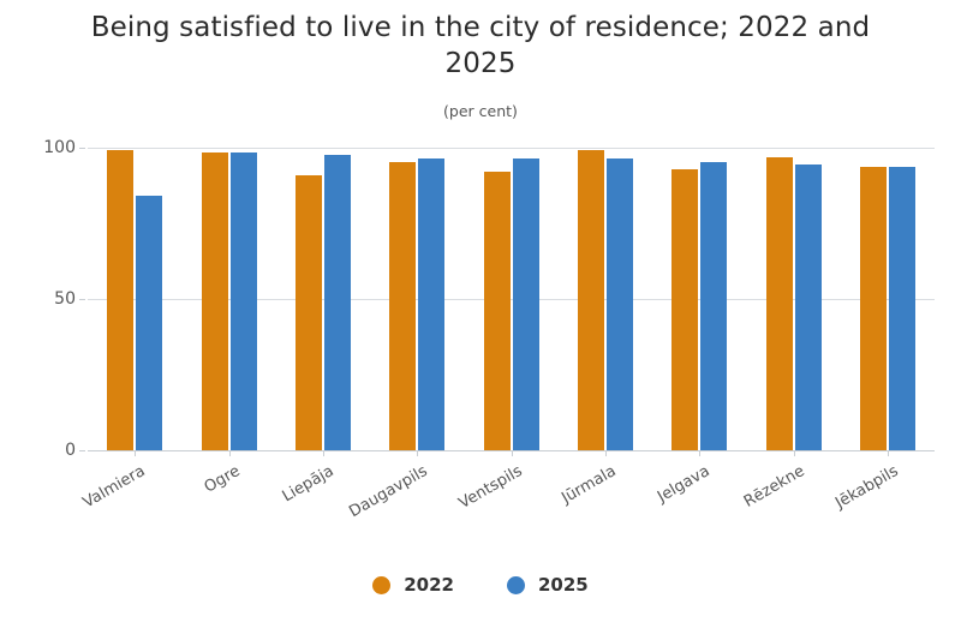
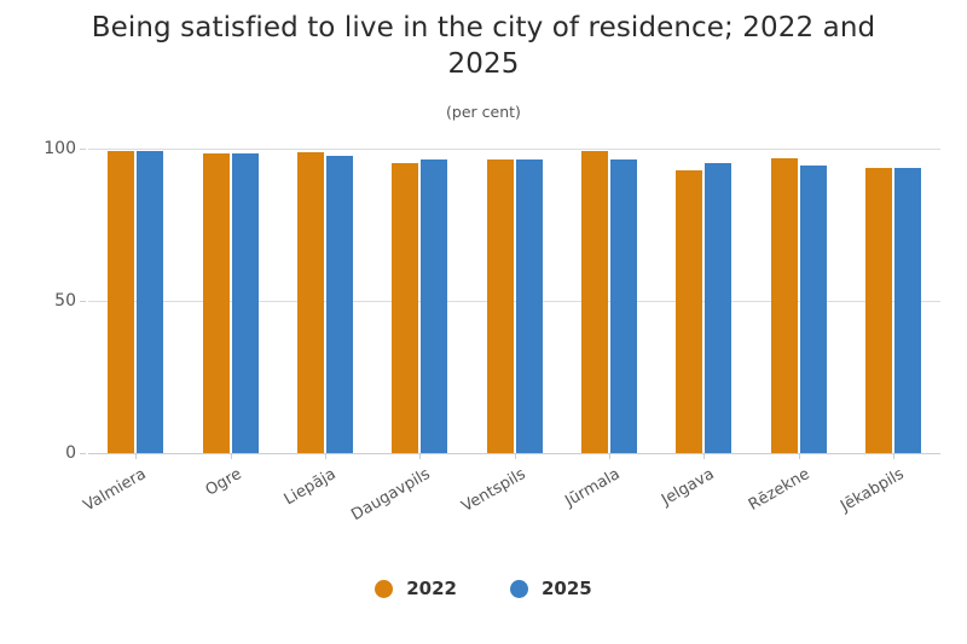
2025/Valmiera: 84 -> 99
2022/Liepāja: 91 -> 99
2022/Ventspils: 92 -> 96
